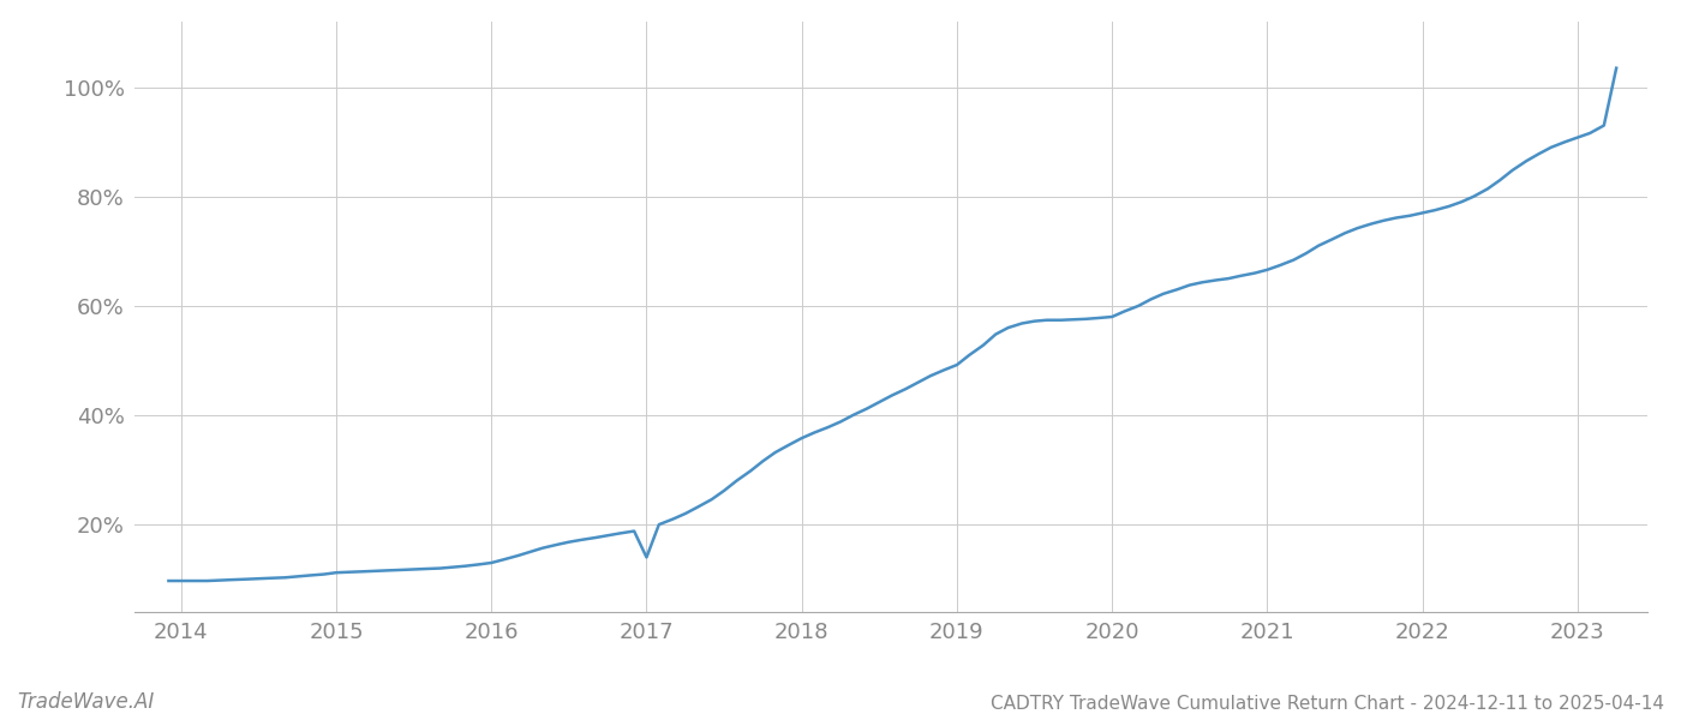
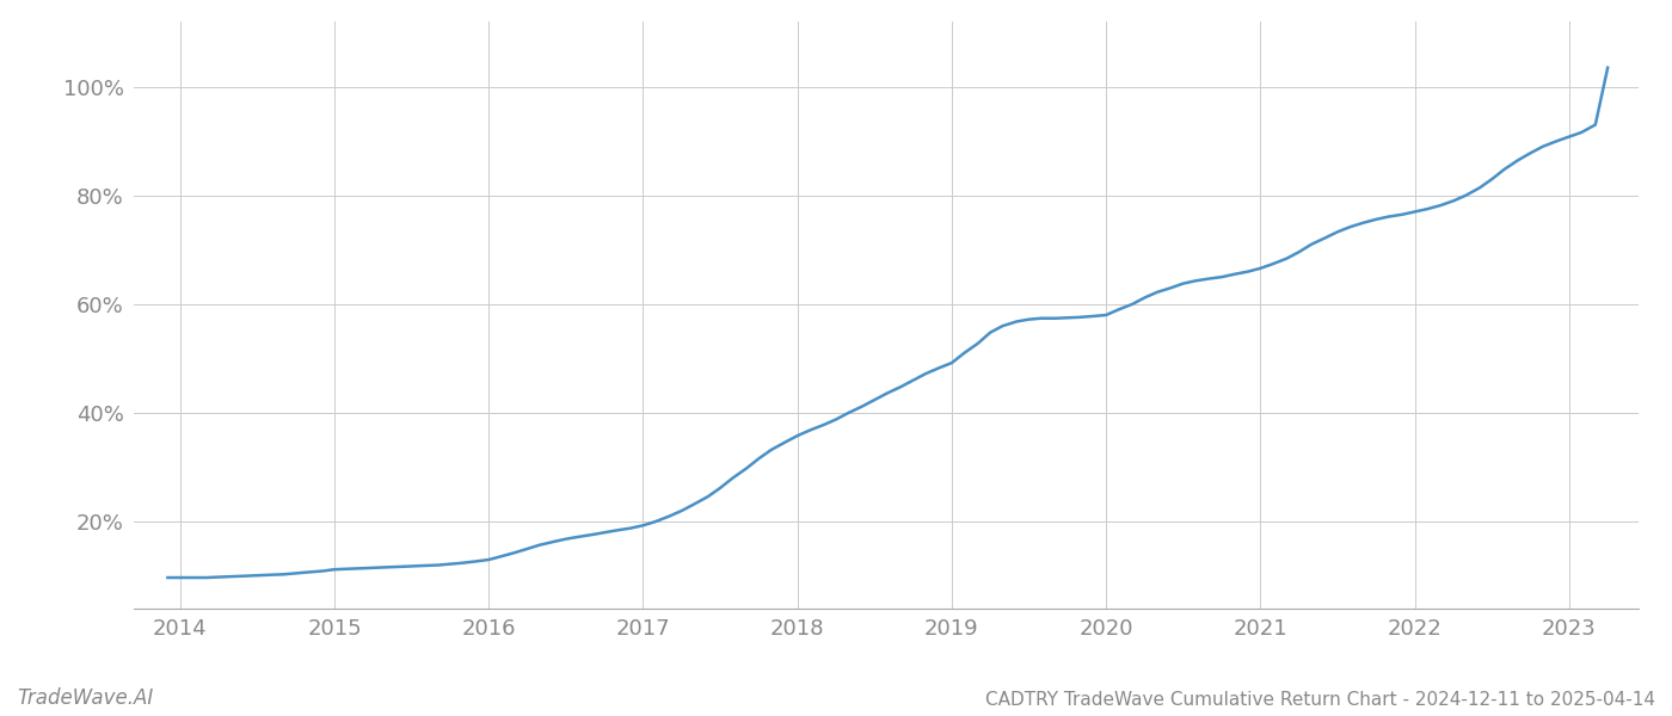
2017: 14.0% -> 19.3%
